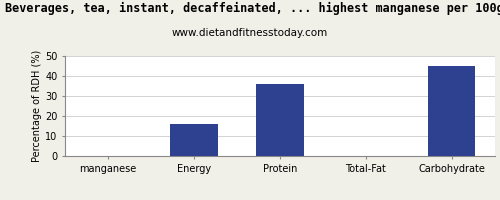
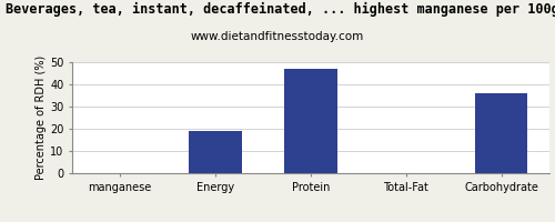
Energy: 16 -> 19
Protein: 36 -> 47
Carbohydrate: 45 -> 36
